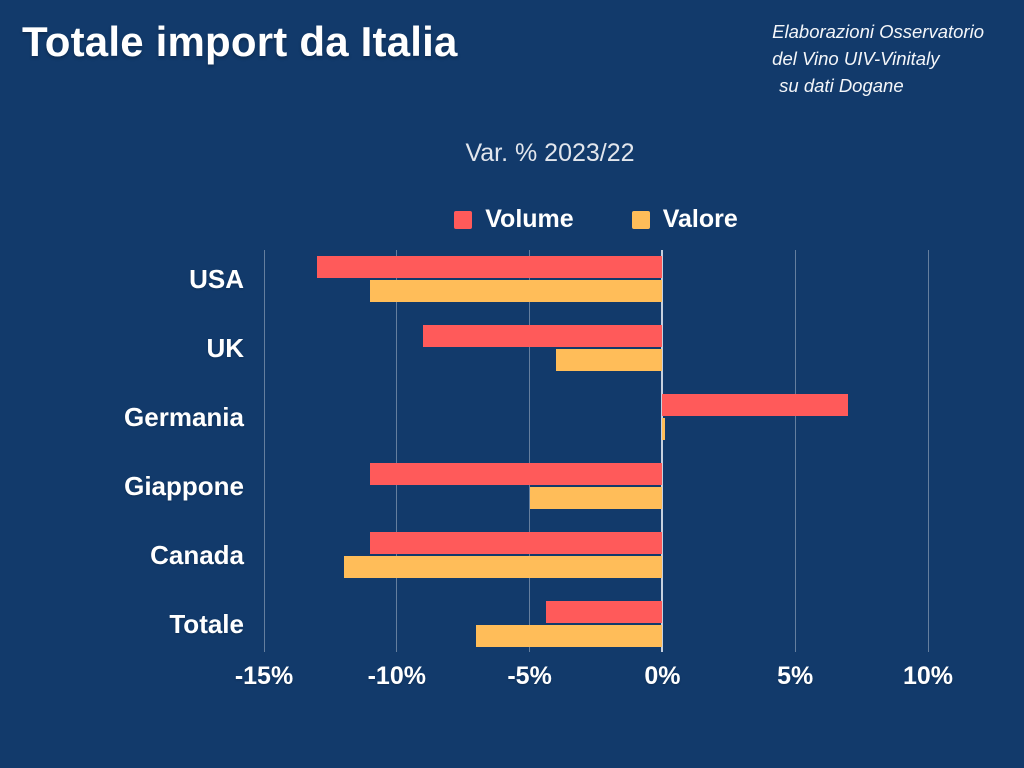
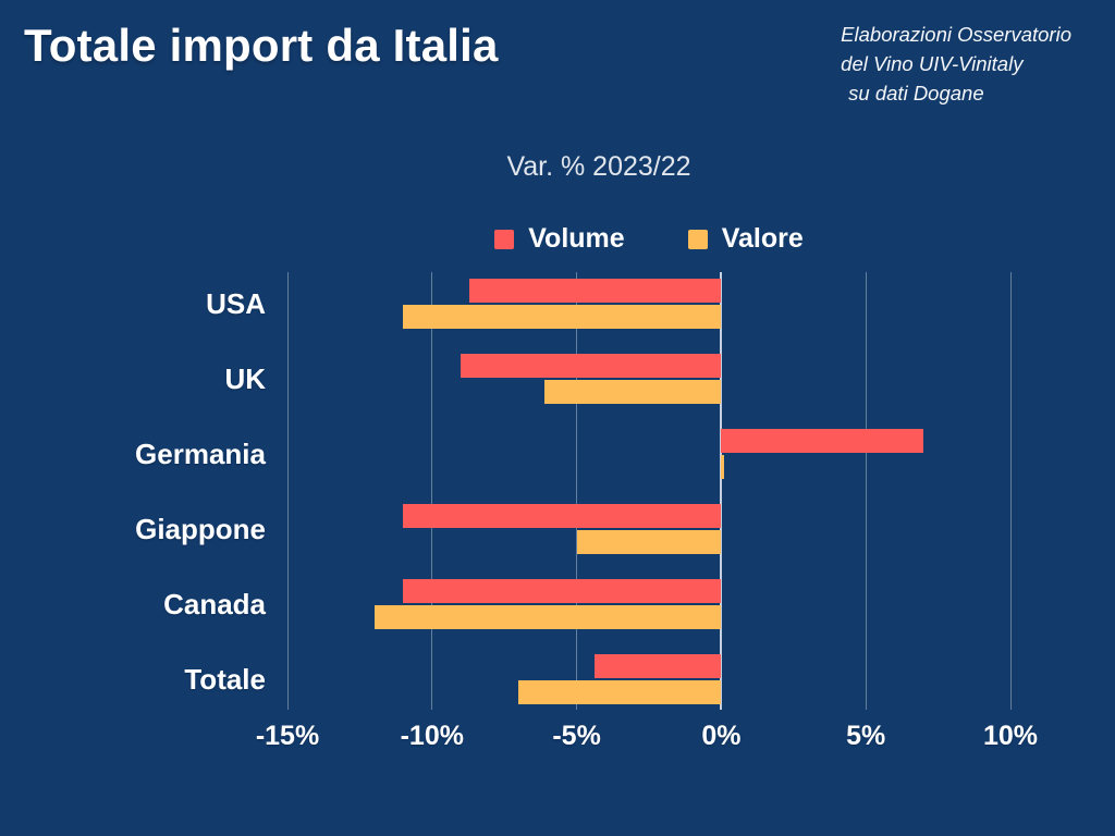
Volume/USA: -13.0% -> -8.7%
Valore/UK: -4.0% -> -6.1%
